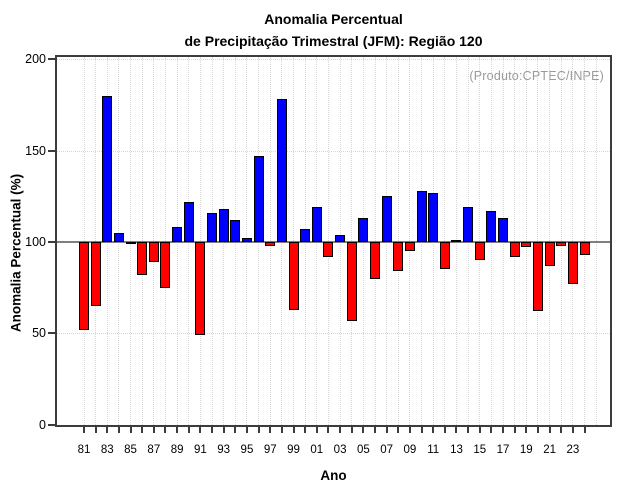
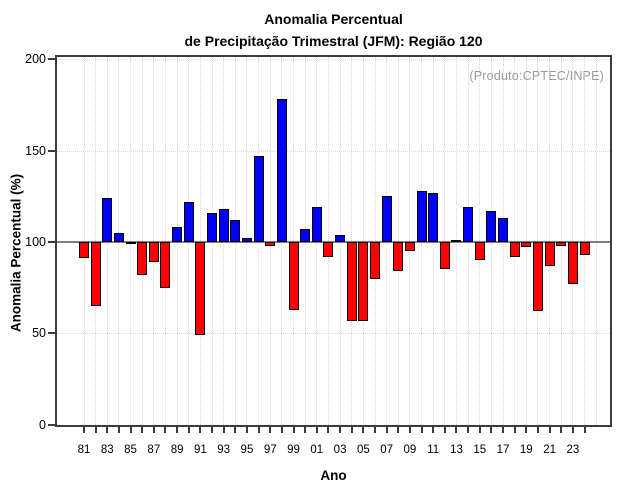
81: 52 -> 91
83: 180 -> 124
05: 113 -> 57
